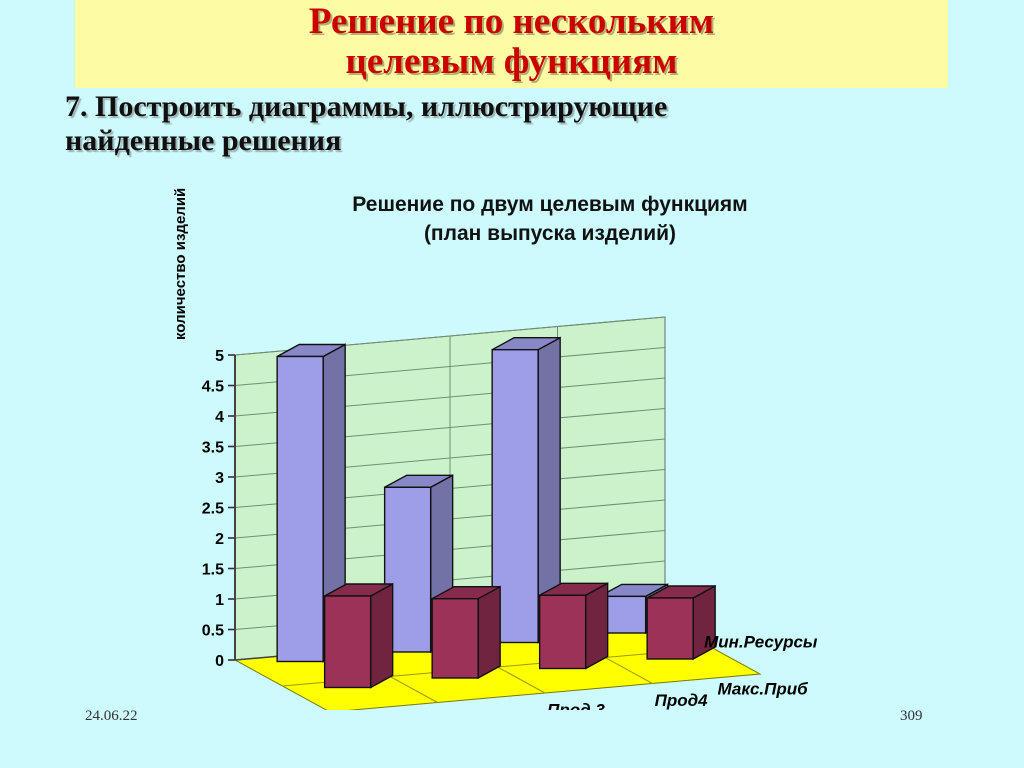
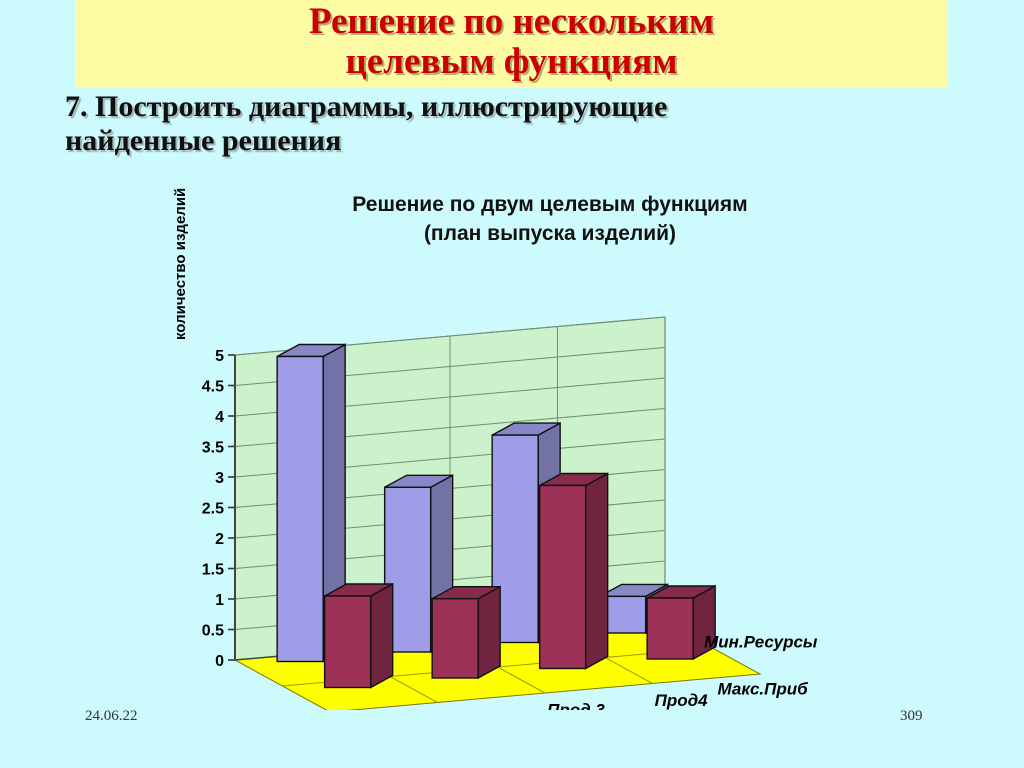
Мин.Ресурсы/Прод 3: 4.8 -> 3.4
Макс.Приб/Прод 3: 1.2 -> 3.0
